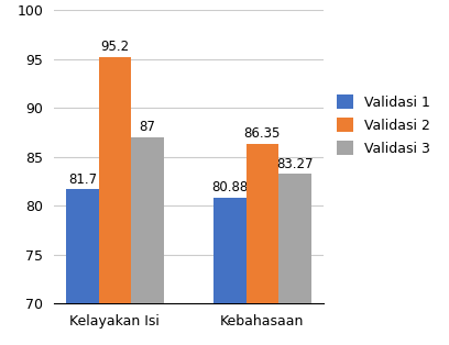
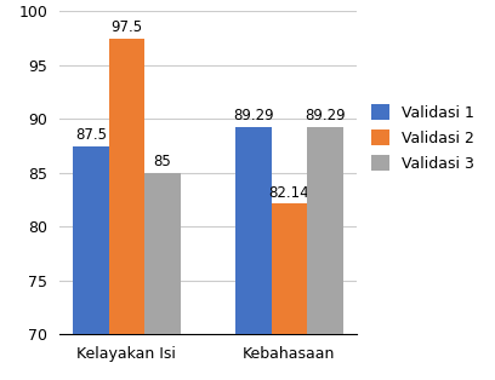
Validasi 1/Kelayakan Isi: 81.7 -> 87.5
Validasi 2/Kelayakan Isi: 95.2 -> 97.5
Validasi 3/Kelayakan Isi: 87 -> 85
Validasi 1/Kebahasaan: 80.88 -> 89.29
Validasi 2/Kebahasaan: 86.35 -> 82.14
Validasi 3/Kebahasaan: 83.27 -> 89.29
